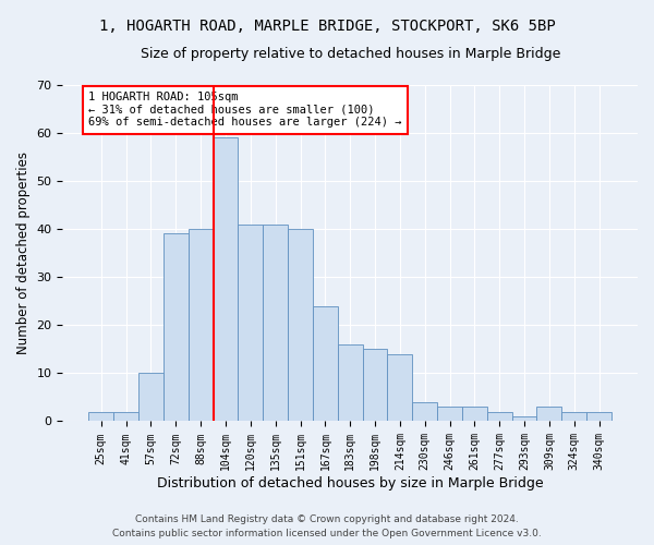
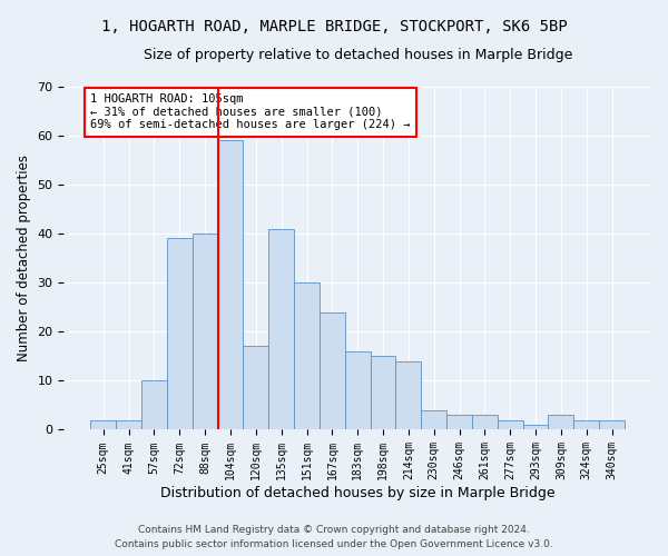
120sqm: 41 -> 17
151sqm: 40 -> 30
